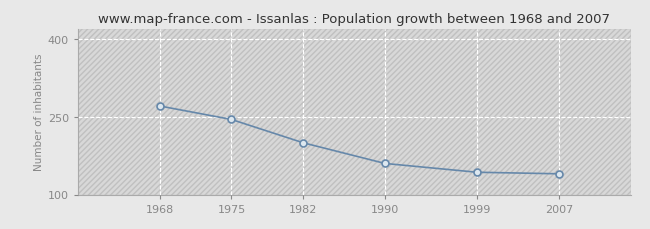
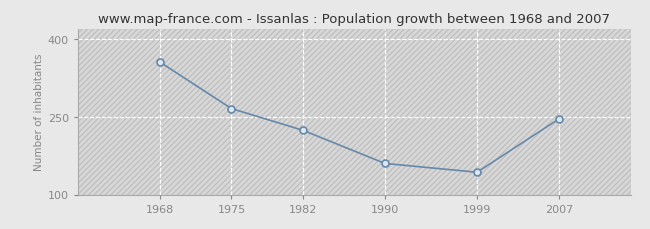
1968: 271 -> 356
1975: 245 -> 266
1982: 200 -> 224
2007: 140 -> 246
